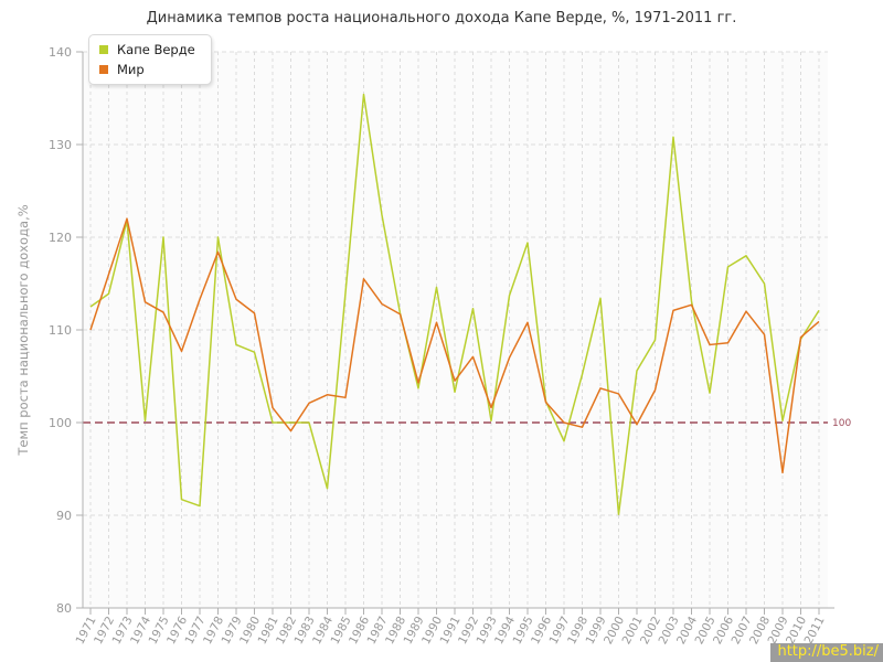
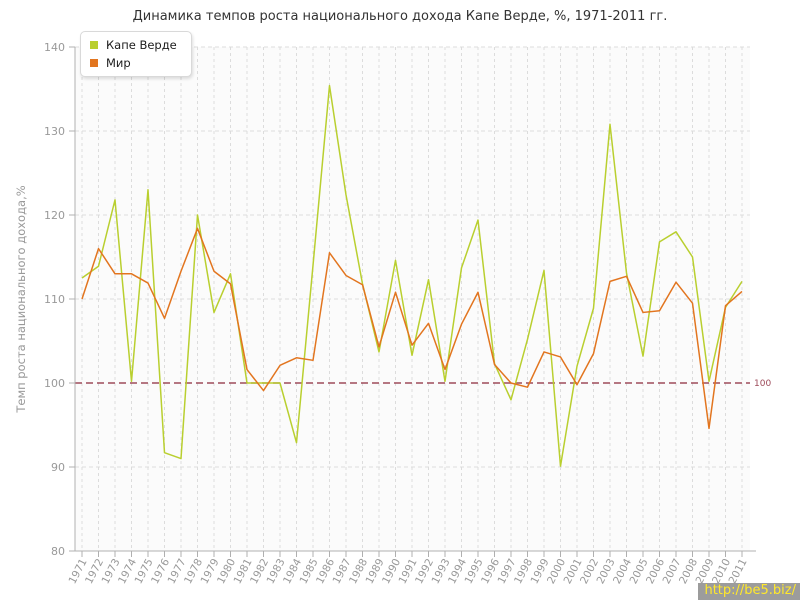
Мир/1973: 122 -> 113
Капе Верде/1975: 120 -> 123
Капе Верде/1980: 108 -> 113
Капе Верде/2001: 106 -> 102
